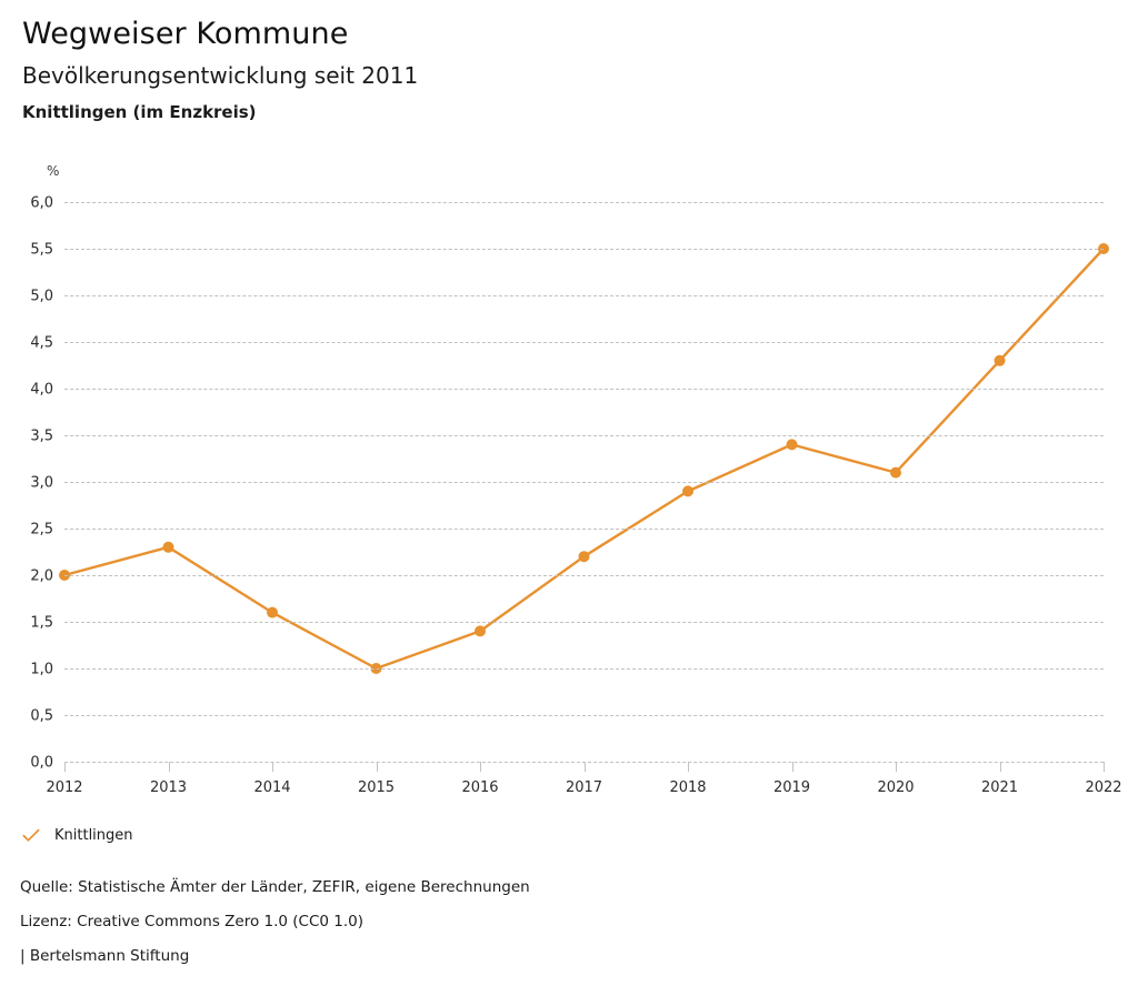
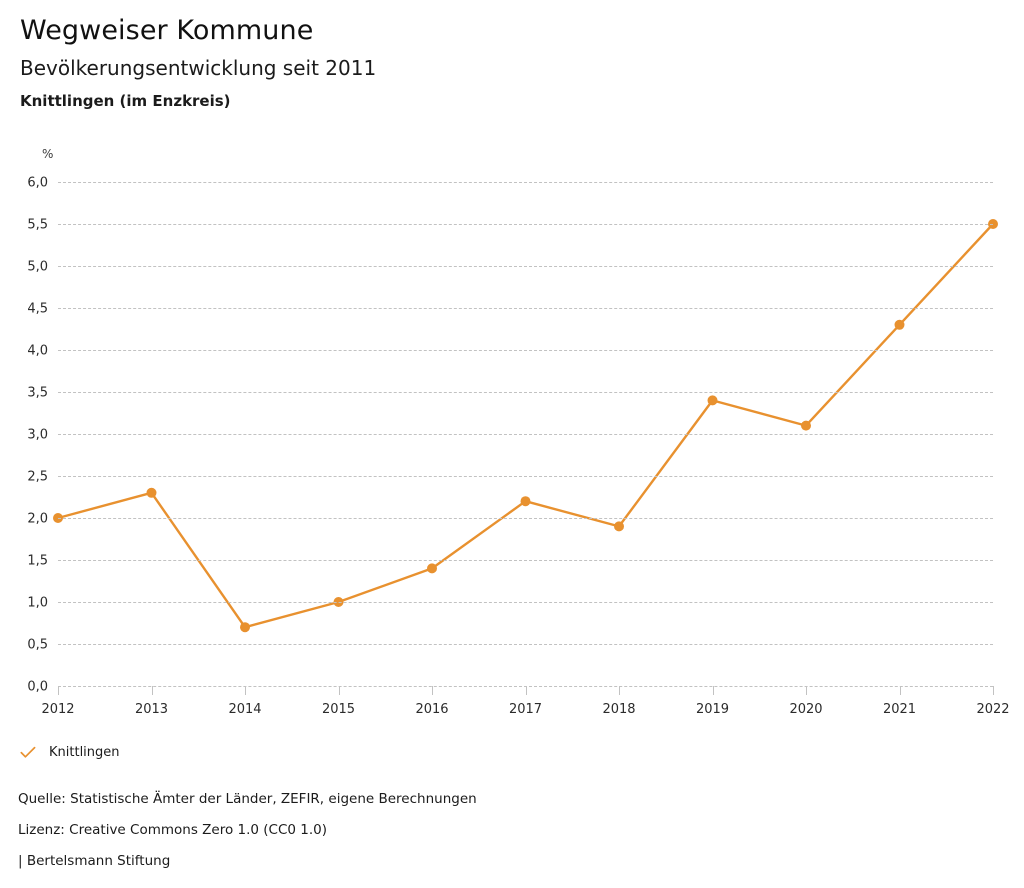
2014: 1,6 -> 0,7
2018: 2,9 -> 1,9
